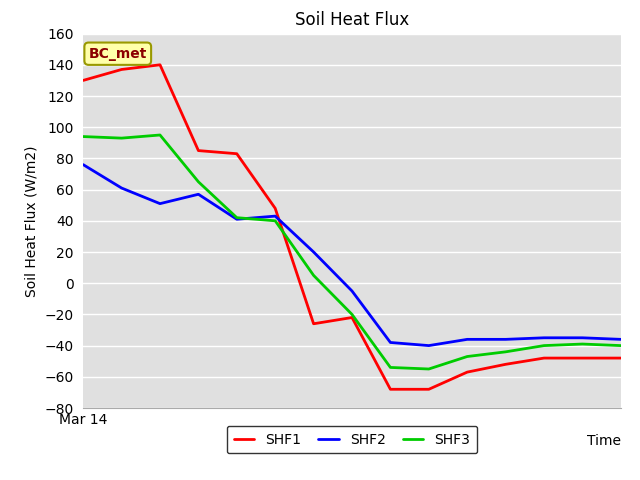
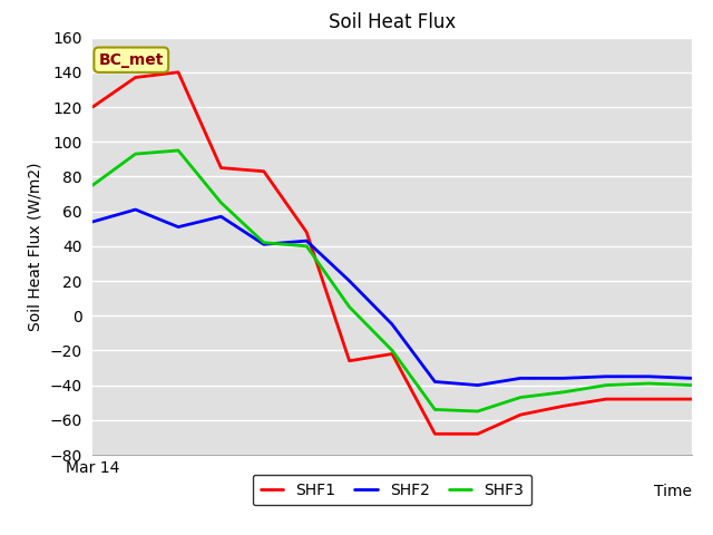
SHF1/Mar 14: 130 -> 120
SHF2/Mar 14: 76 -> 54
SHF3/Mar 14: 94 -> 75
